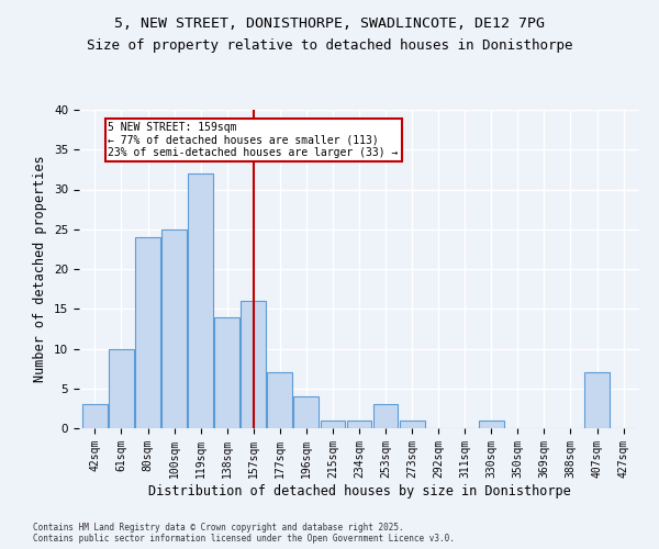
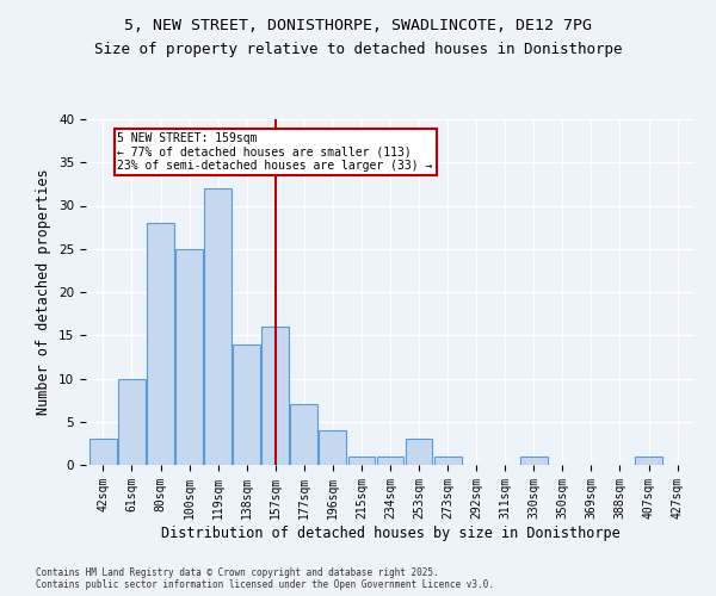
80sqm: 24 -> 28
407sqm: 7 -> 1
